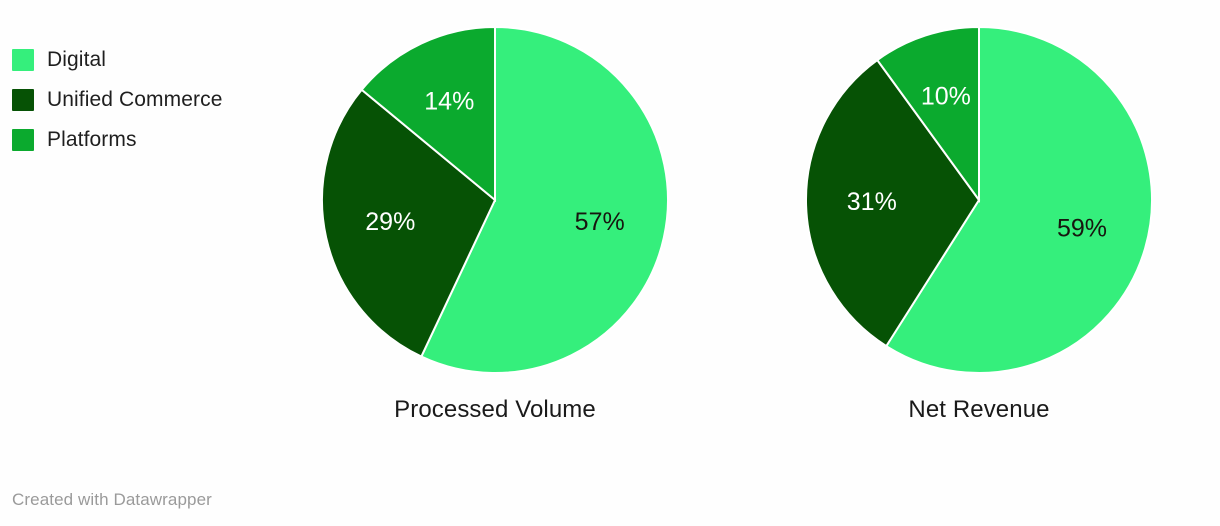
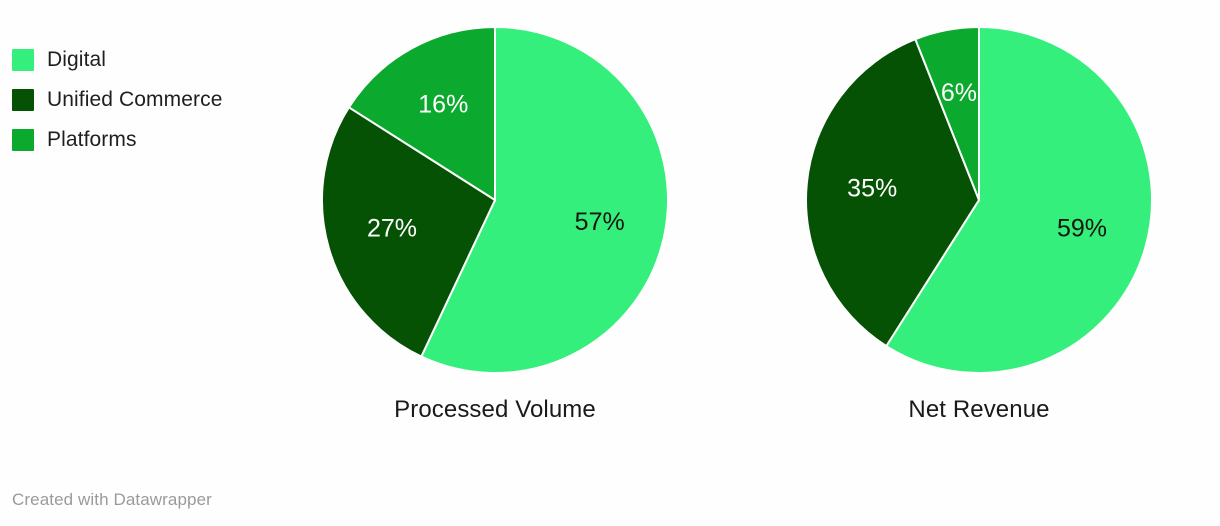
Processed Volume/Unified Commerce: 29% -> 27%
Processed Volume/Platforms: 14% -> 16%
Net Revenue/Unified Commerce: 31% -> 35%
Net Revenue/Platforms: 10% -> 6%
